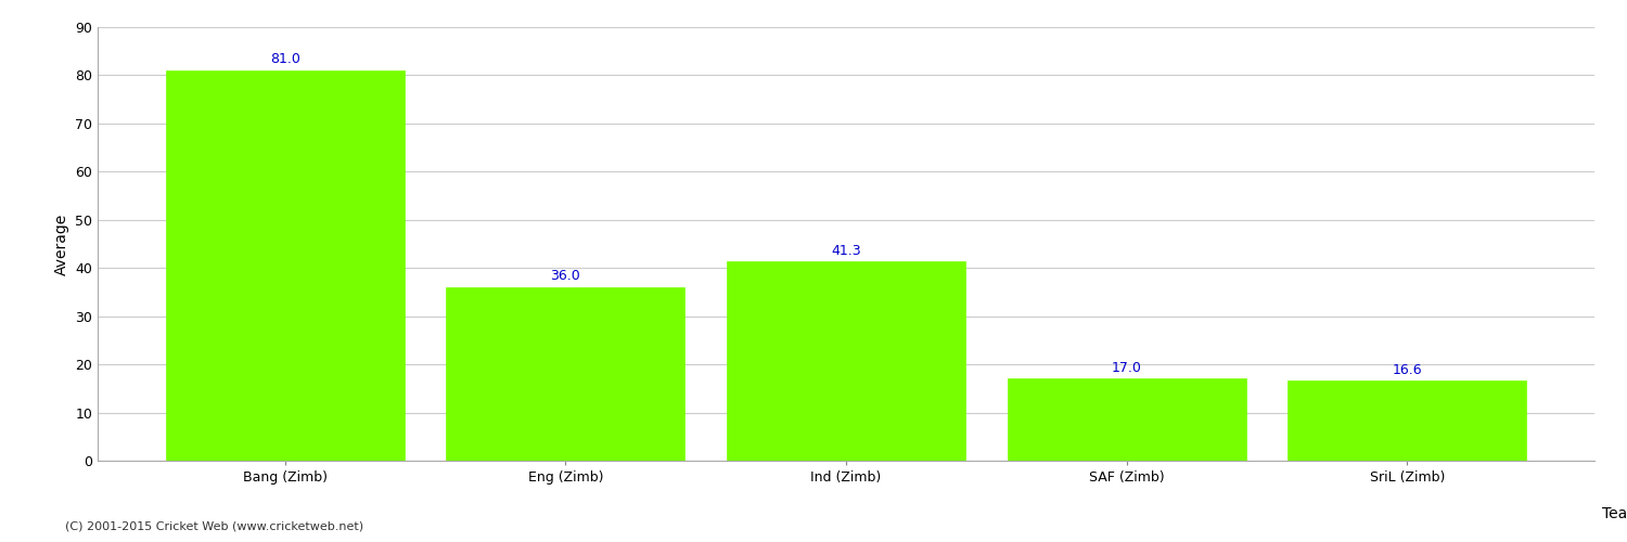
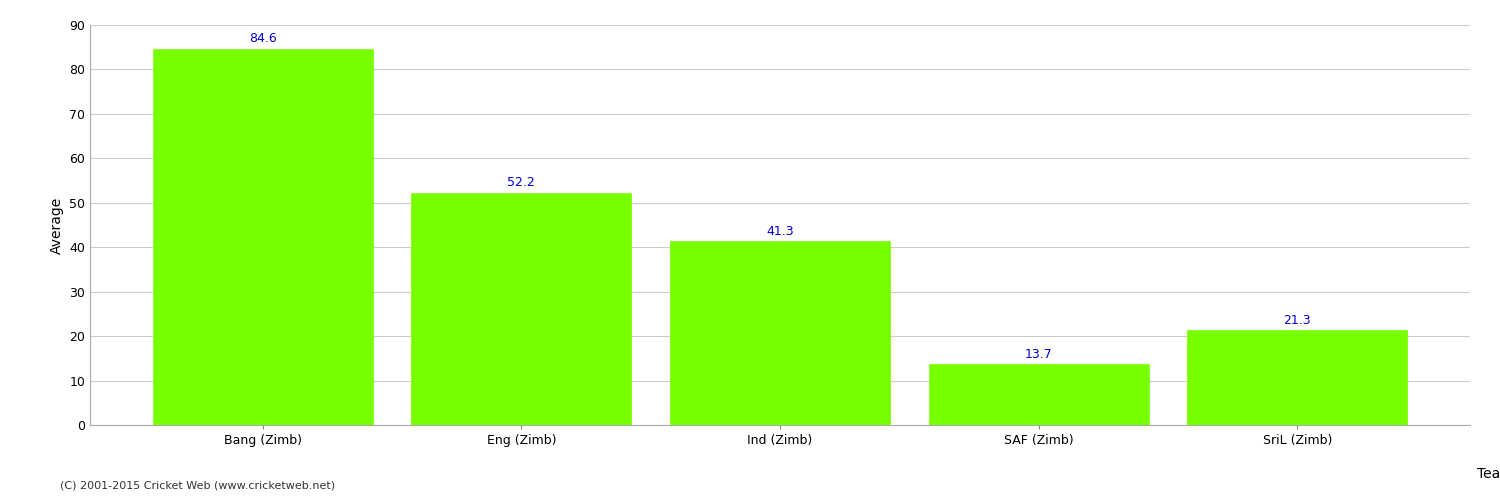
Bang (Zimb): 81.0 -> 84.6
Eng (Zimb): 36.0 -> 52.2
SAF (Zimb): 17.0 -> 13.7
SriL (Zimb): 16.6 -> 21.3
